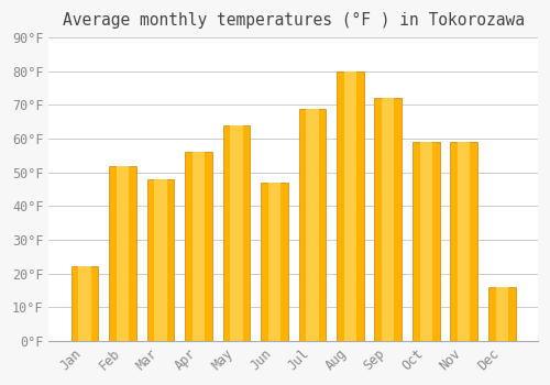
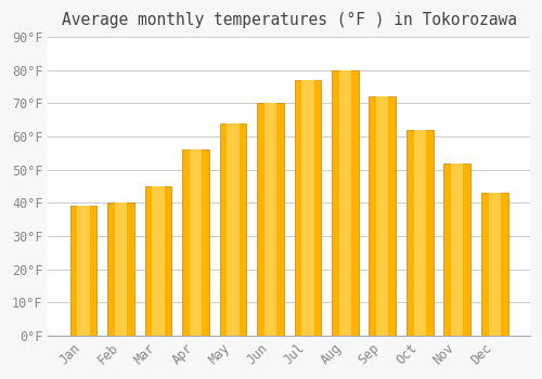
Jan: 22°F -> 39°F
Feb: 52°F -> 40°F
Mar: 48°F -> 45°F
Jun: 47°F -> 70°F
Jul: 69°F -> 77°F
Oct: 59°F -> 62°F
Nov: 59°F -> 52°F
Dec: 16°F -> 43°F
